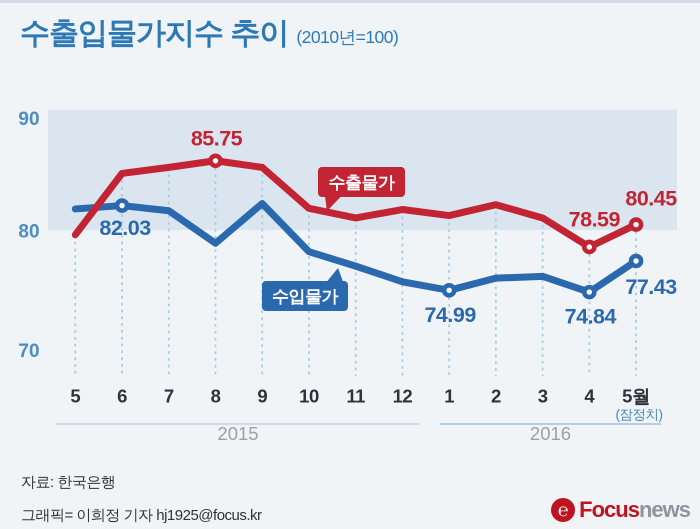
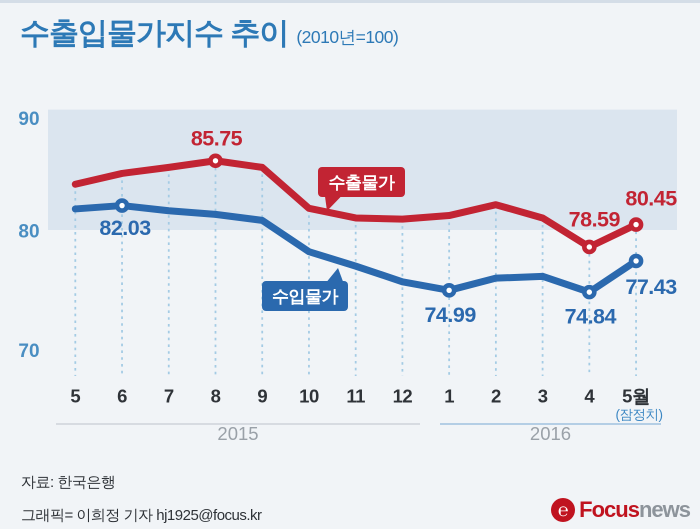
수출물가/5: 79.6 -> 83.8
수입물가/8: 78.9 -> 81.3
수입물가/9: 82.2 -> 80.8
수출물가/12: 81.7 -> 80.9
